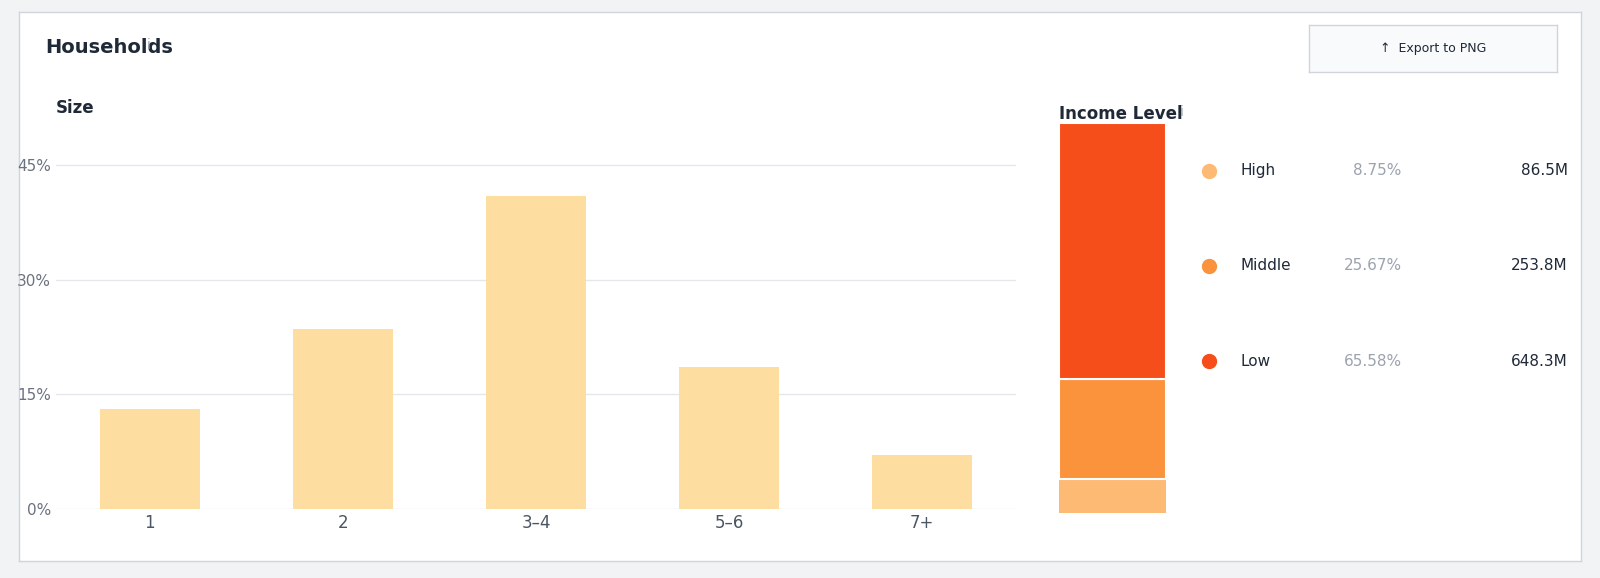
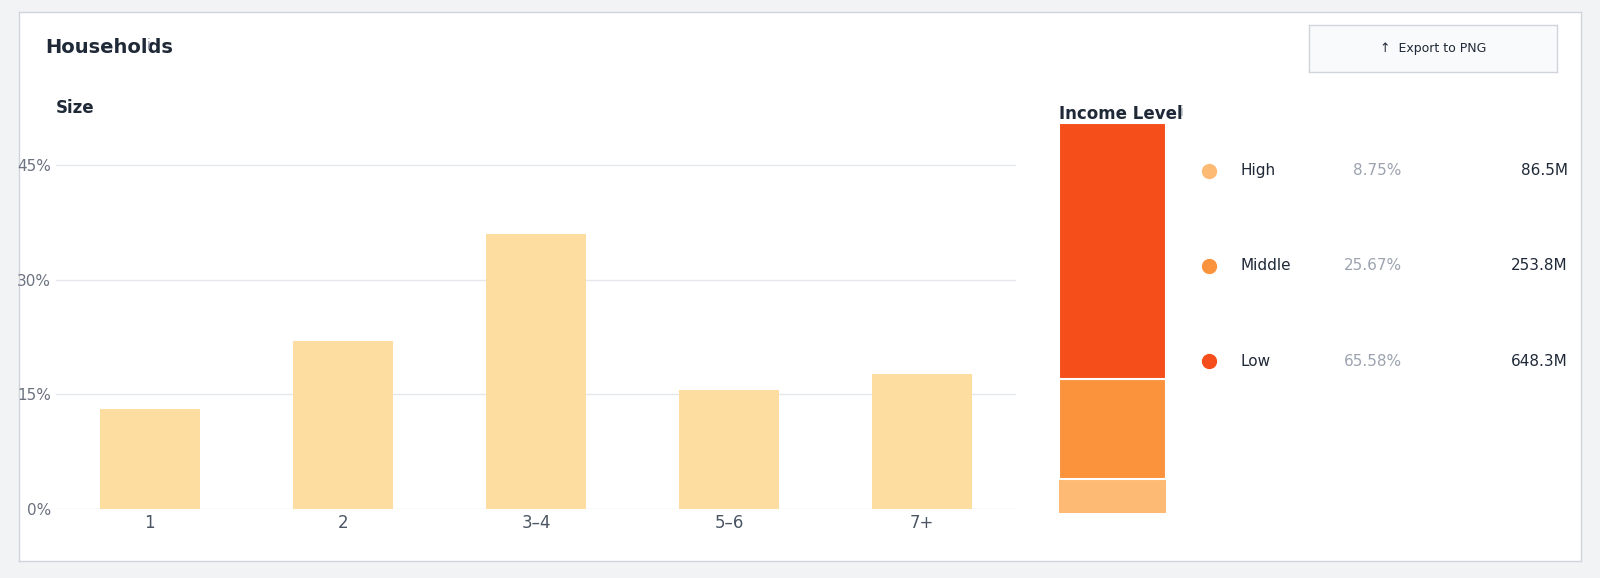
2: 23.5% -> 22.0%
3–4: 41.0% -> 36.0%
5–6: 18.5% -> 15.6%
7+: 7.0% -> 17.6%
